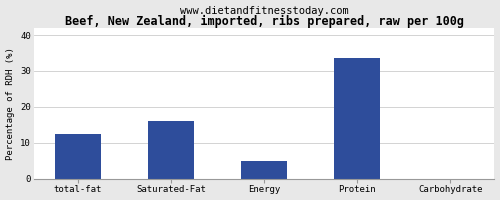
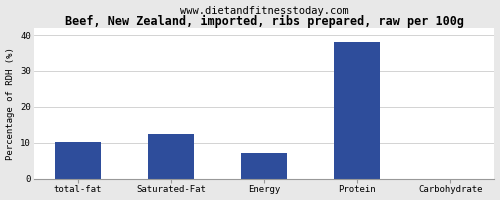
total-fat: 12.5 -> 10.3
Saturated-Fat: 16.0 -> 12.3
Energy: 5.0 -> 7.2
Protein: 33.5 -> 38.2
